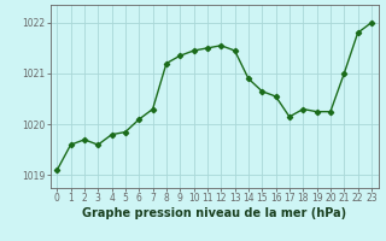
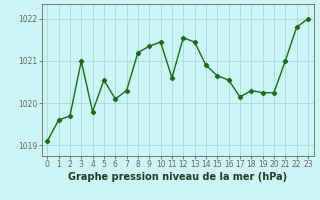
3: 1019.60 -> 1021.00
5: 1019.85 -> 1020.55
11: 1021.50 -> 1020.60
